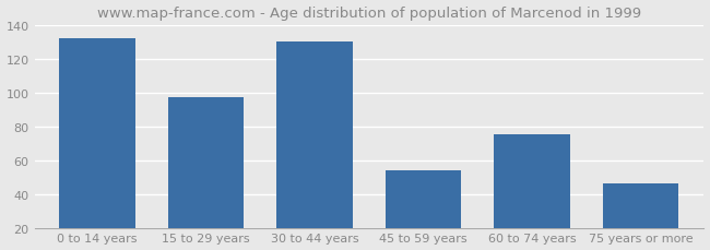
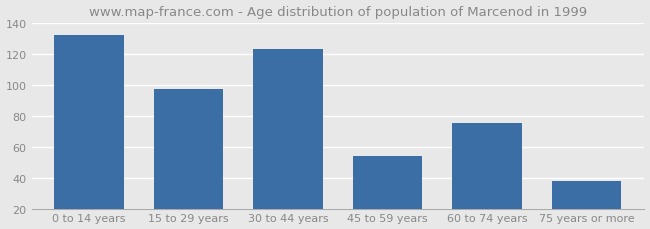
30 to 44 years: 130 -> 123
75 years or more: 46 -> 38
